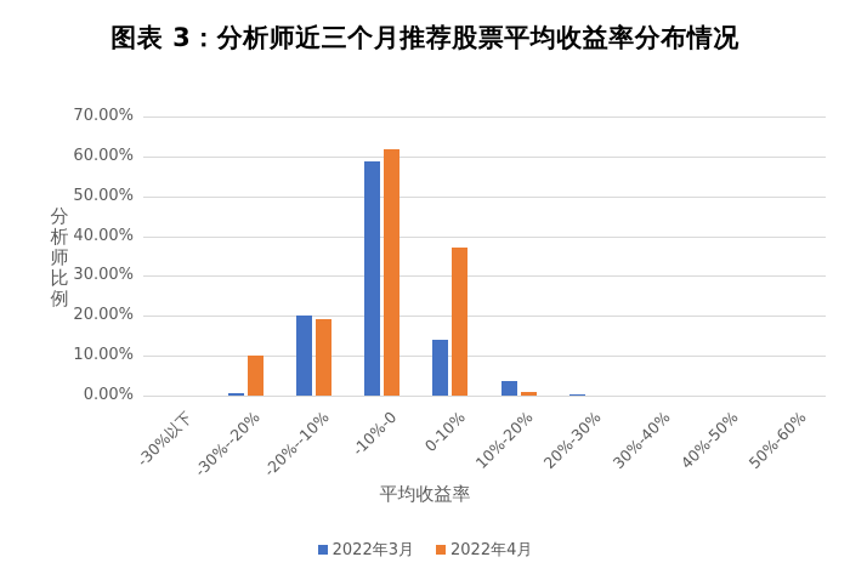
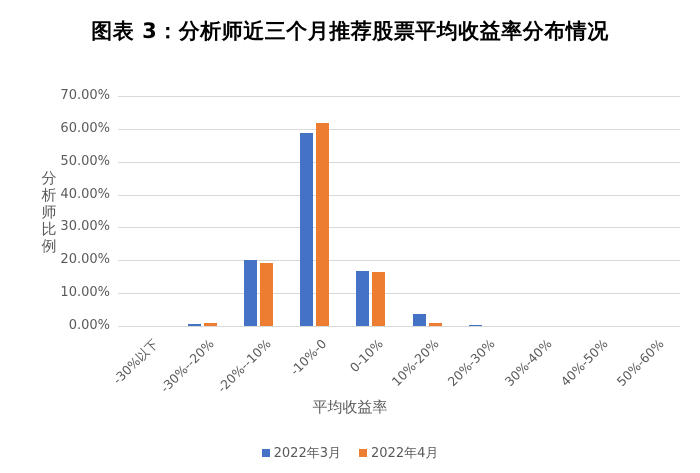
2022年4月/-30%--20%: 10% -> 1%
2022年3月/0-10%: 14% -> 17%
2022年4月/0-10%: 37% -> 16%
